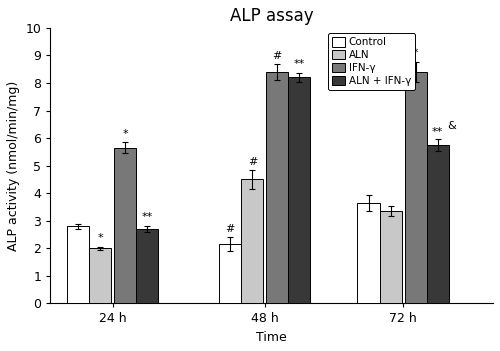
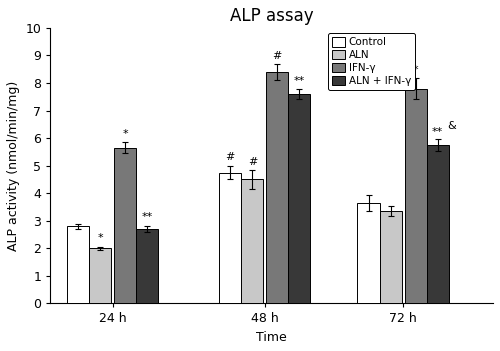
Control/48 h: 2.15 -> 4.75
ALN + IFN-γ/48 h: 8.20 -> 7.60
IFN-γ/72 h: 8.40 -> 7.80
